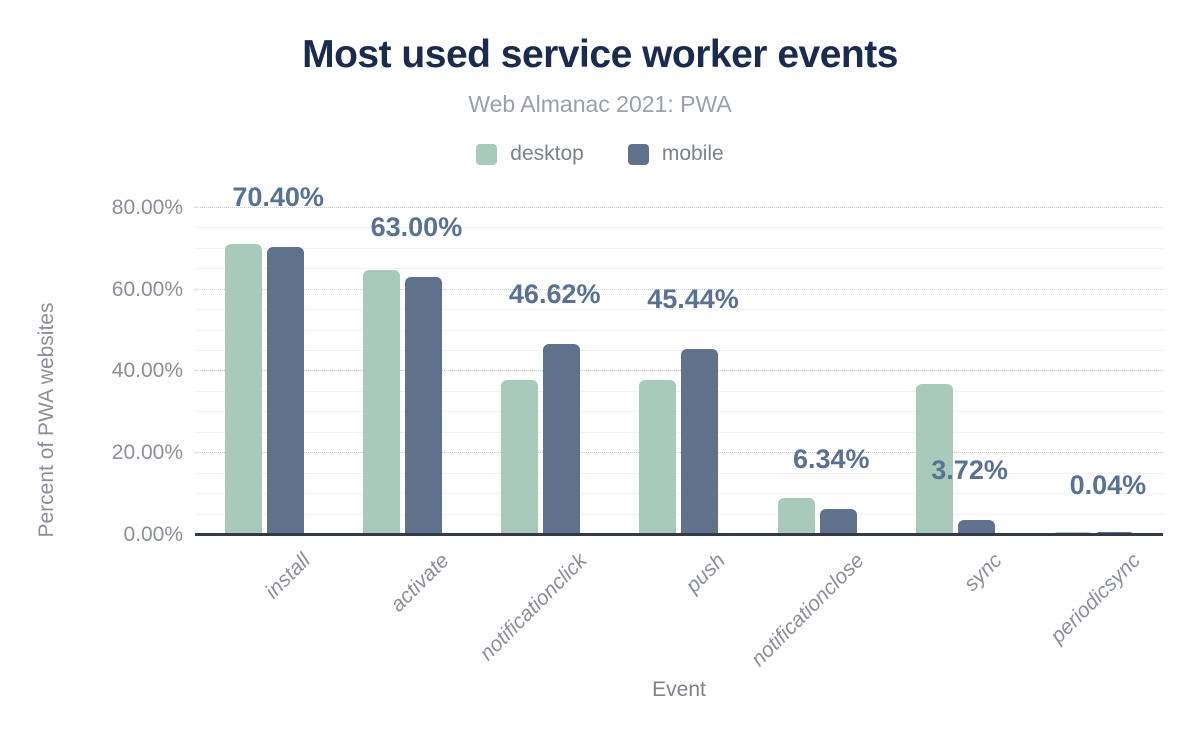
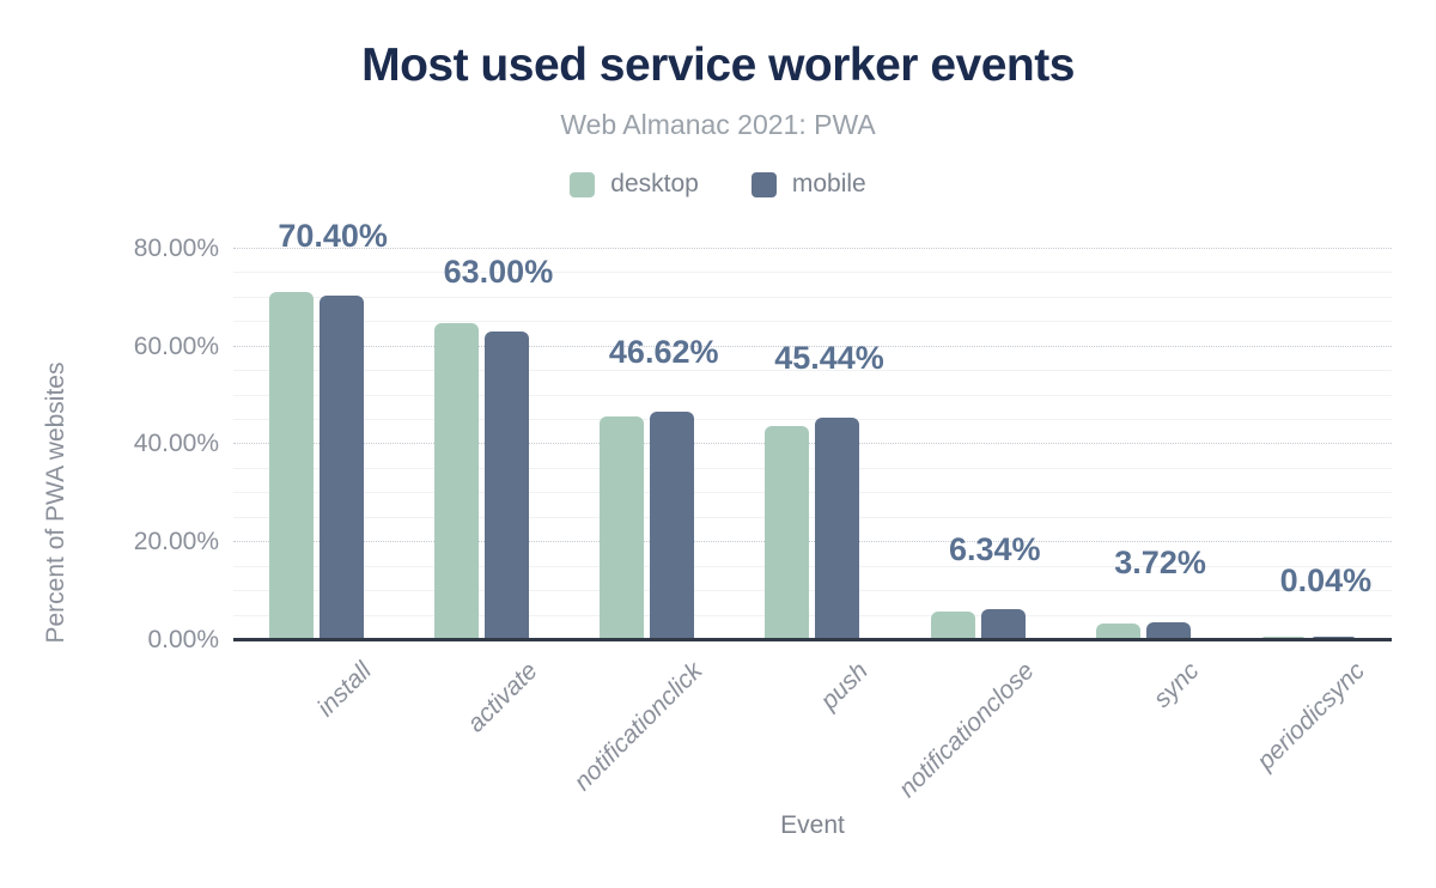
desktop/notificationclick: 38% -> 46%
desktop/push: 38% -> 44%
desktop/notificationclose: 9% -> 6%
desktop/sync: 37% -> 3%
